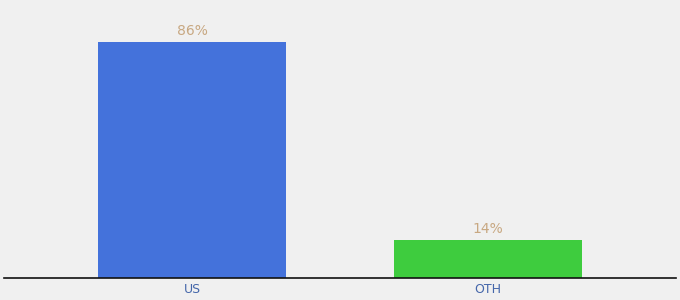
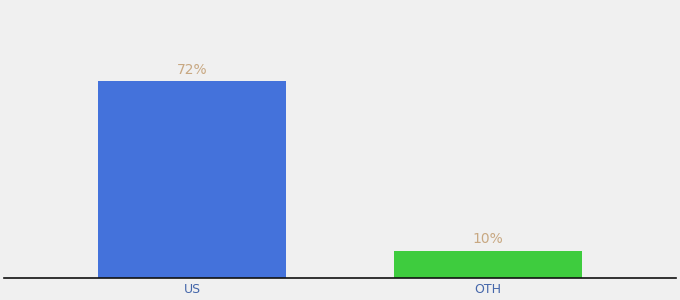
US: 86% -> 72%
OTH: 14% -> 10%
